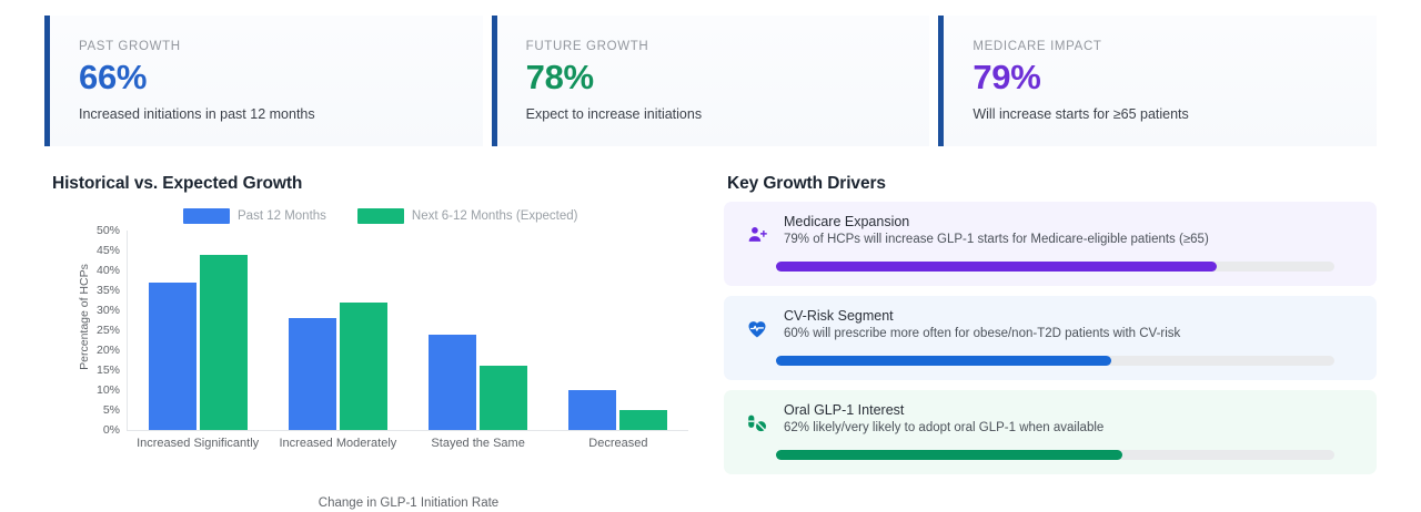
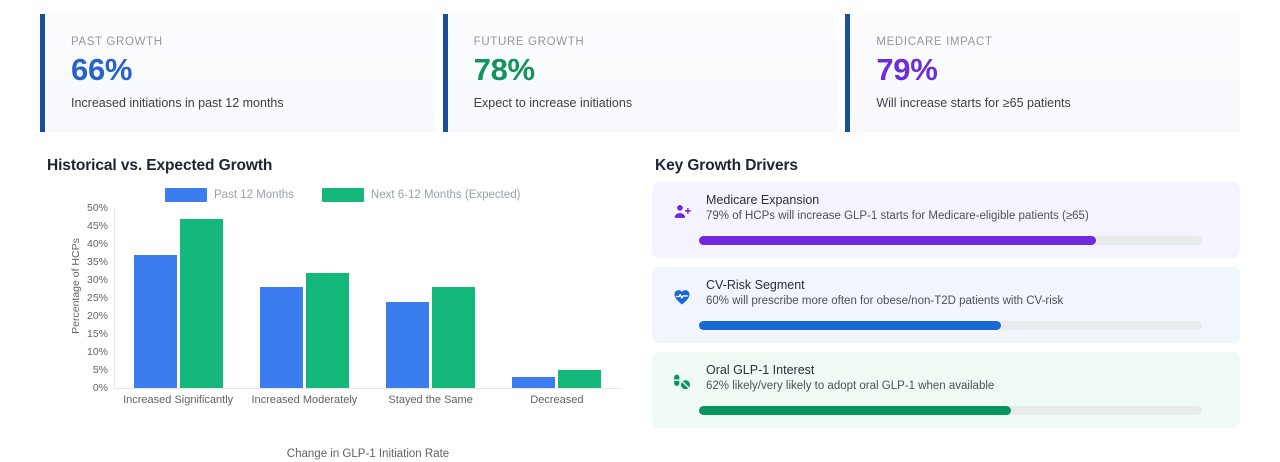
Next 6-12 Months (Expected)/Increased Significantly: 44% -> 47%
Next 6-12 Months (Expected)/Stayed the Same: 16% -> 28%
Past 12 Months/Decreased: 10% -> 3%
